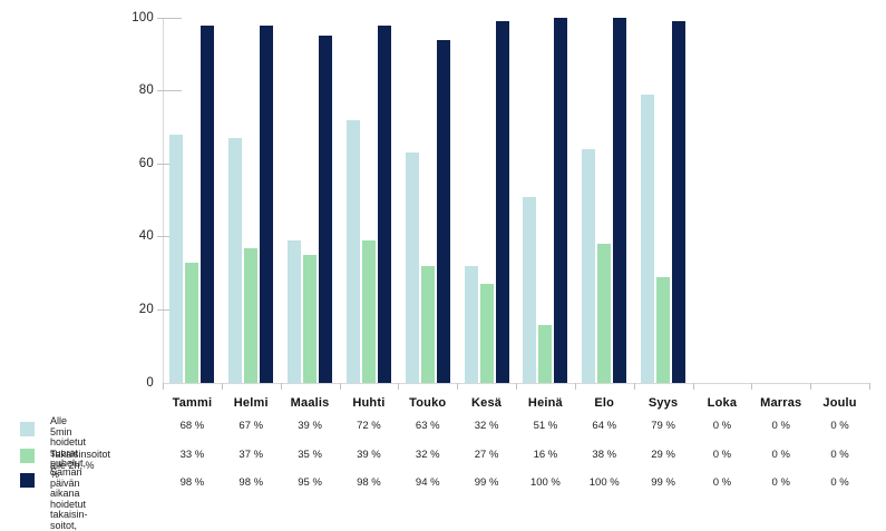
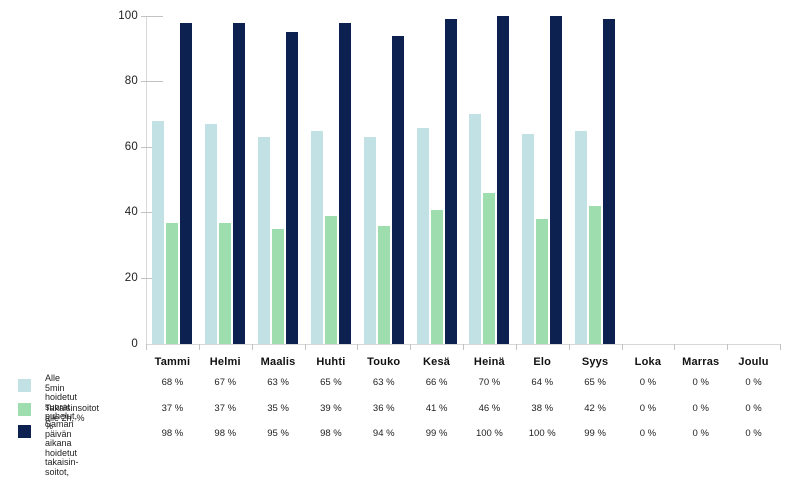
Takaisinsoitot alle 2h, %/Tammi: 33 -> 37
Alle 5min hoidetut suorat puhelut, %/Maalis: 39 -> 63
Alle 5min hoidetut suorat puhelut, %/Huhti: 72 -> 65
Takaisinsoitot alle 2h, %/Touko: 32 -> 36
Alle 5min hoidetut suorat puhelut, %/Kesä: 32 -> 66
Takaisinsoitot alle 2h, %/Kesä: 27 -> 41
Alle 5min hoidetut suorat puhelut, %/Heinä: 51 -> 70
Takaisinsoitot alle 2h, %/Heinä: 16 -> 46
Alle 5min hoidetut suorat puhelut, %/Syys: 79 -> 65
Takaisinsoitot alle 2h, %/Syys: 29 -> 42
